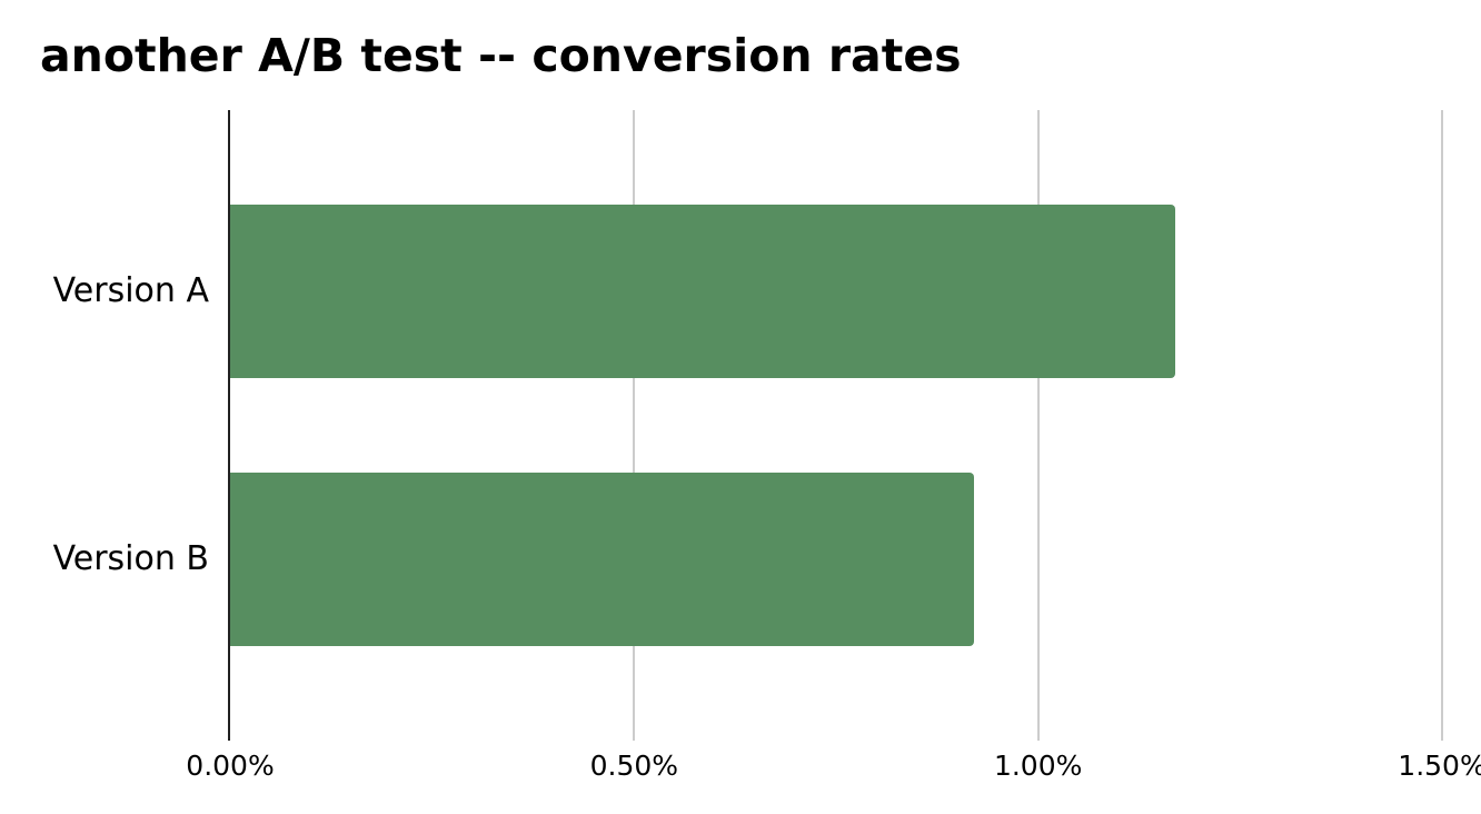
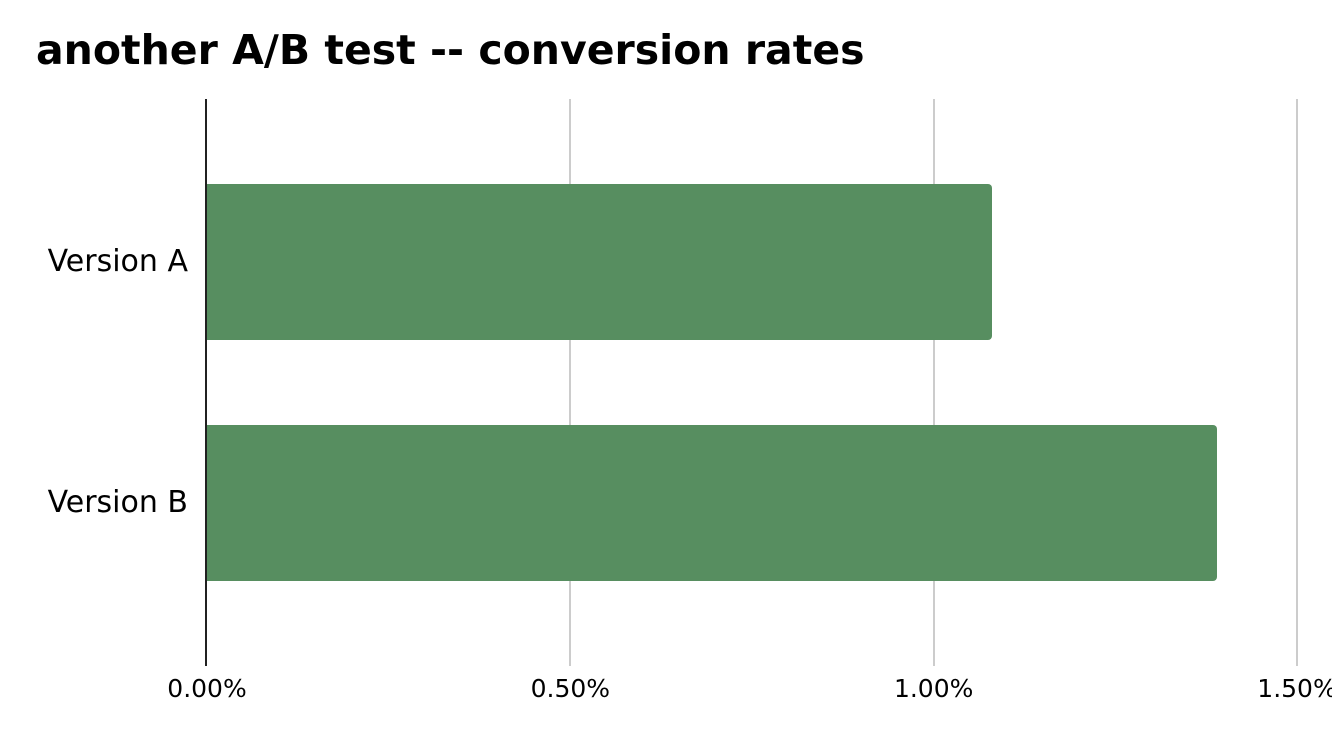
Version A: 1.17% -> 1.08%
Version B: 0.92% -> 1.39%
